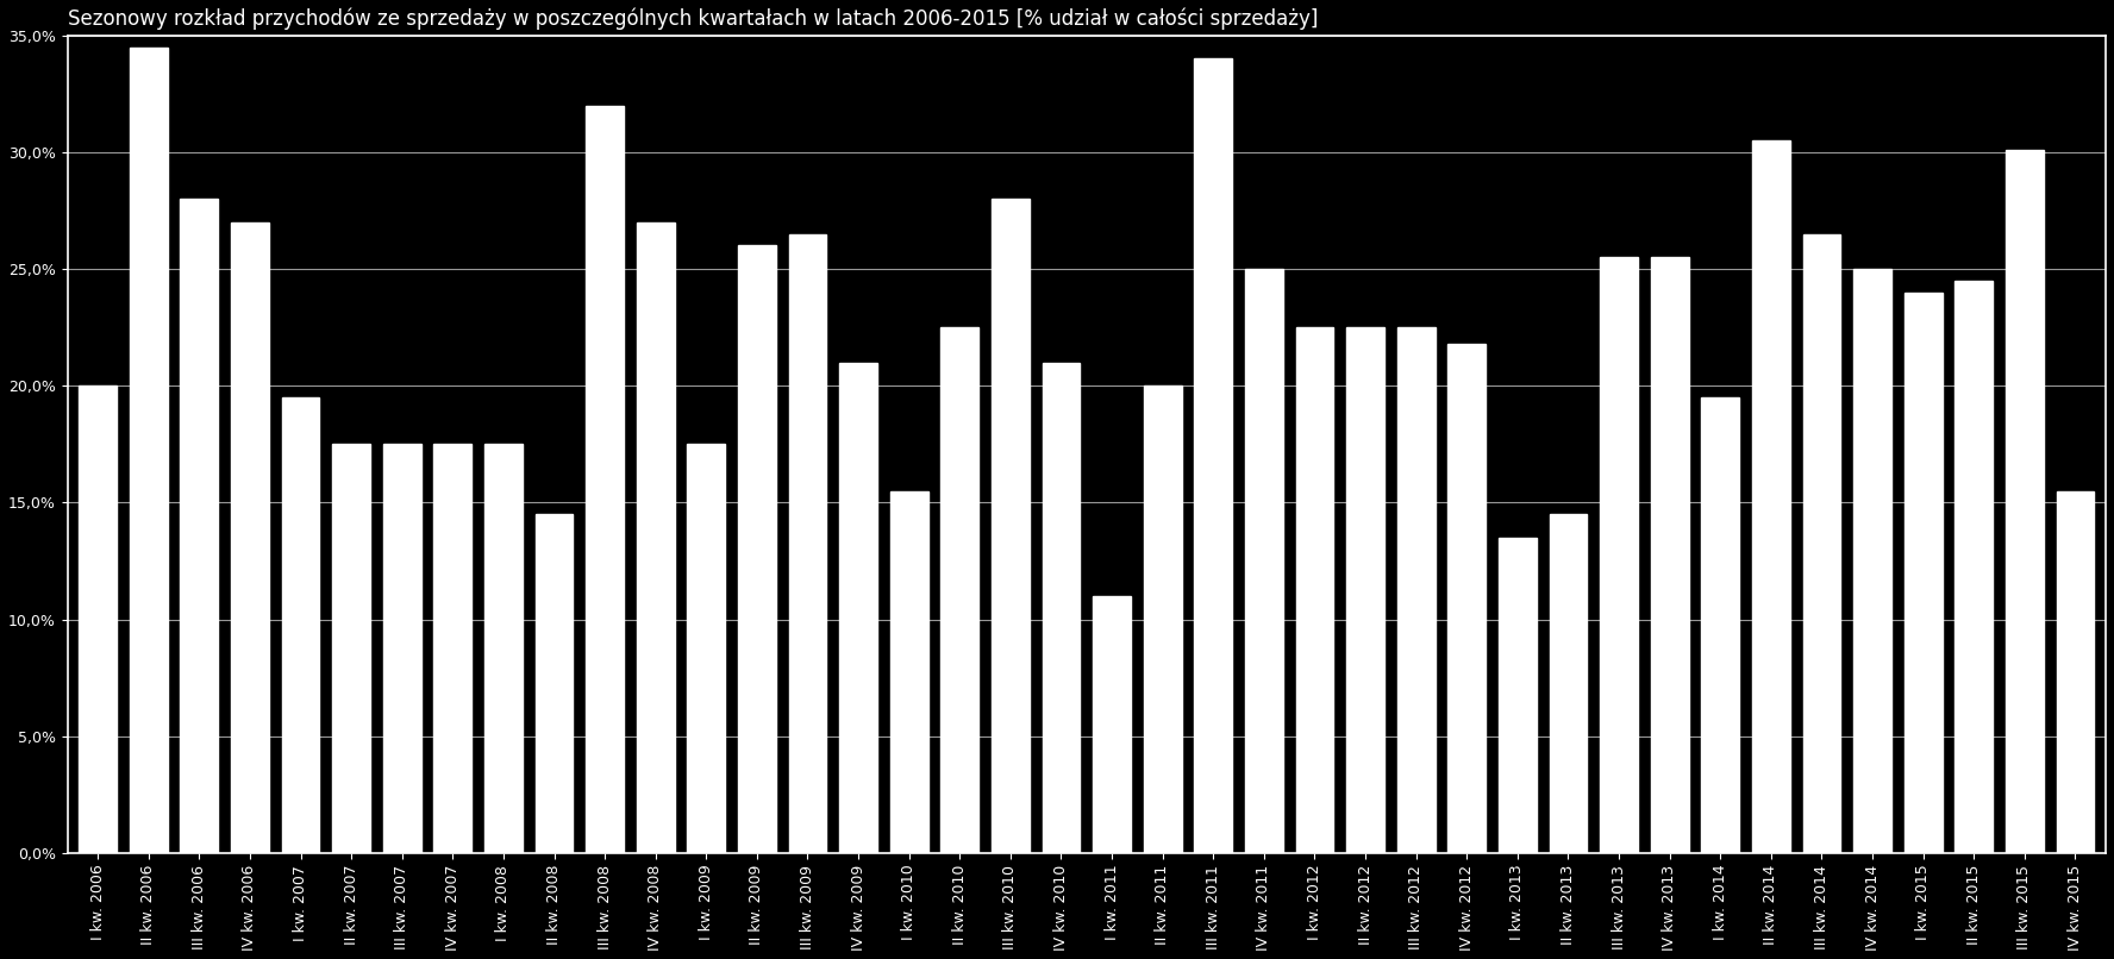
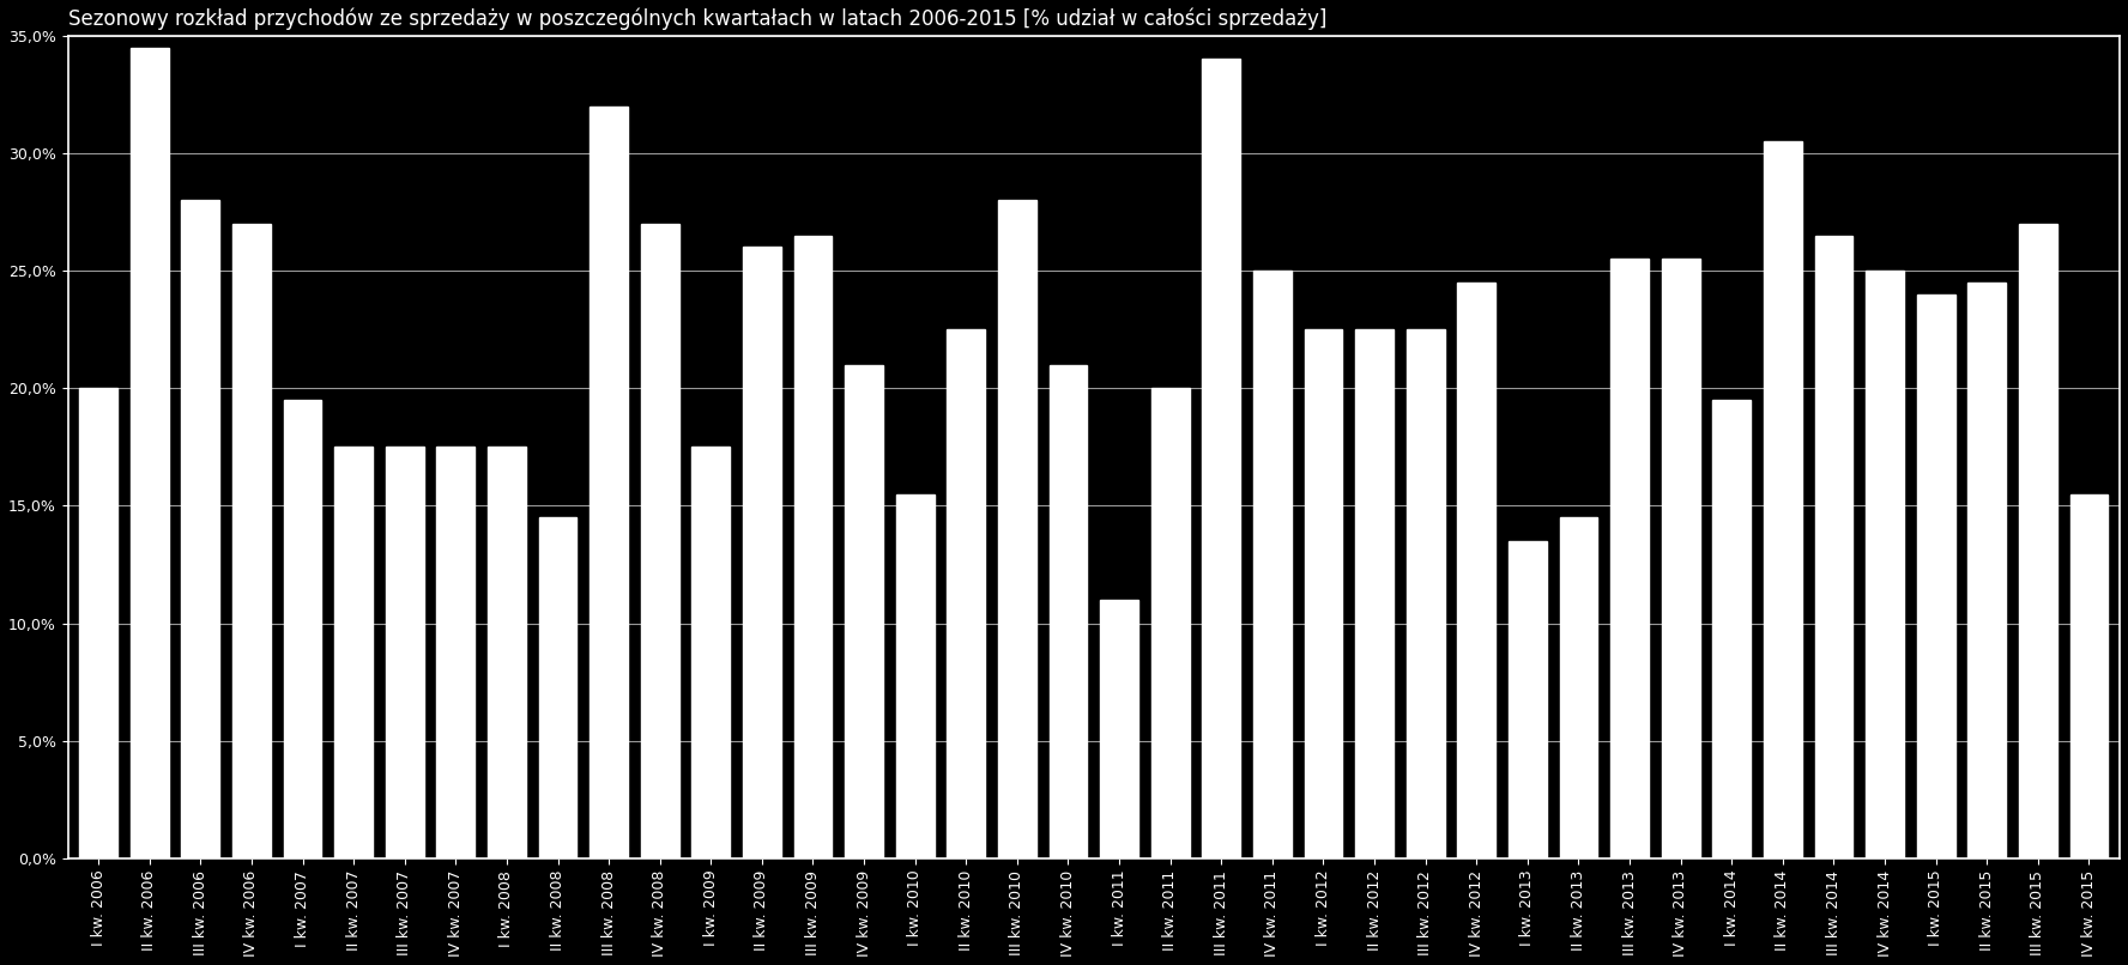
IV kw. 2012: 21,8% -> 24,5%
III kw. 2015: 30,1% -> 27,0%
